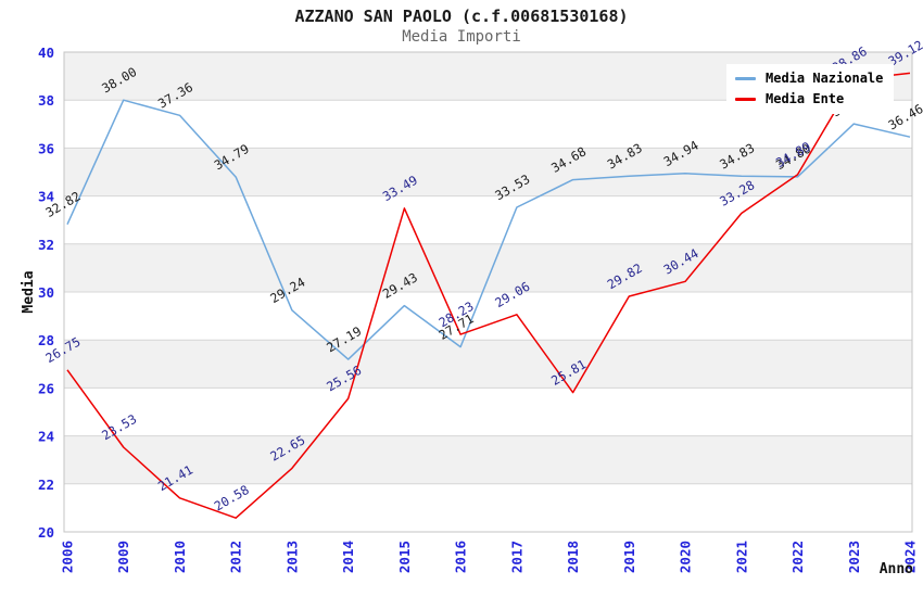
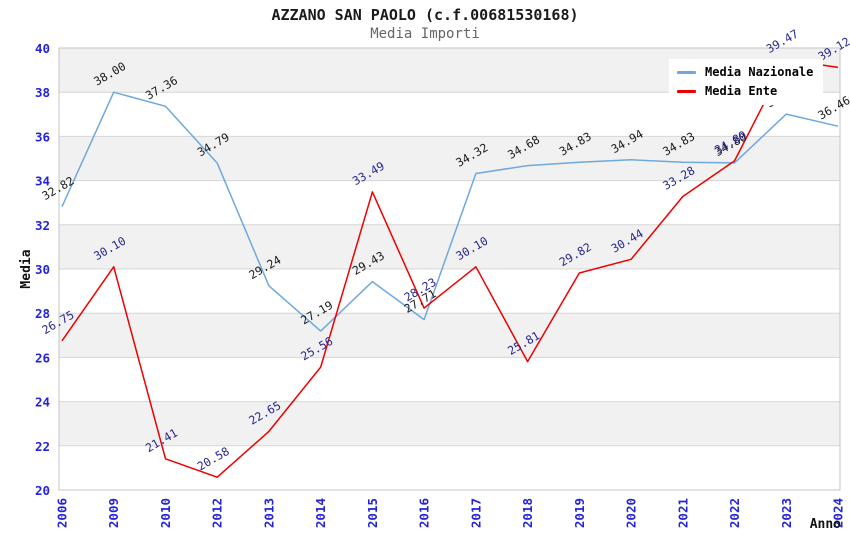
Media Ente/2009: 23.53 -> 30.10
Media Nazionale/2017: 33.53 -> 34.32
Media Ente/2017: 29.06 -> 30.10
Media Ente/2023: 38.86 -> 39.47
